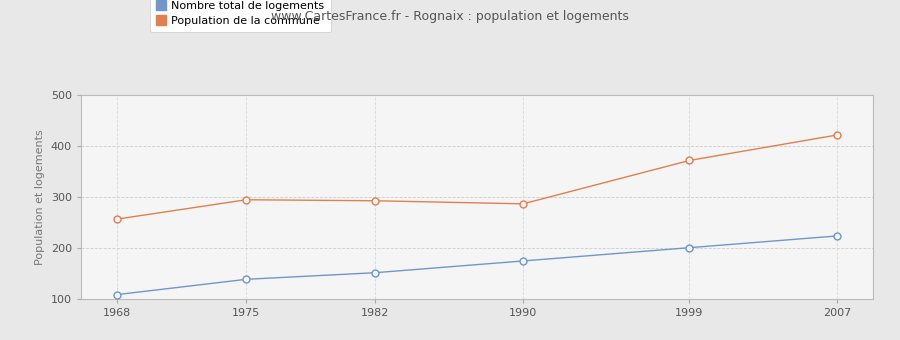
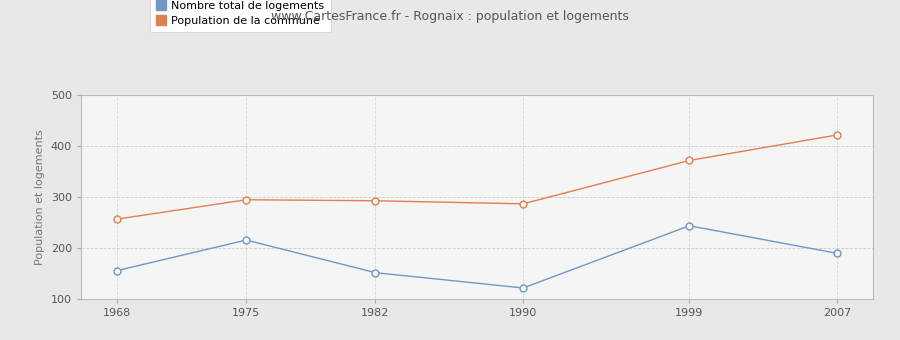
Nombre total de logements/1968: 109 -> 156
Nombre total de logements/1975: 139 -> 216
Nombre total de logements/1990: 175 -> 122
Nombre total de logements/1999: 201 -> 244
Nombre total de logements/2007: 224 -> 190
